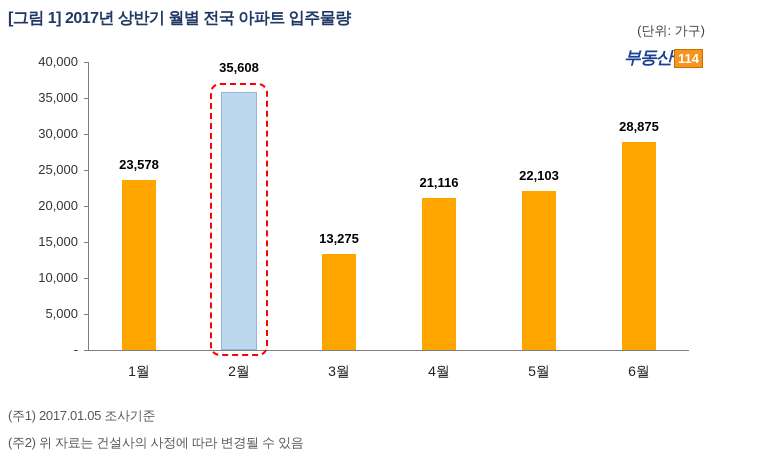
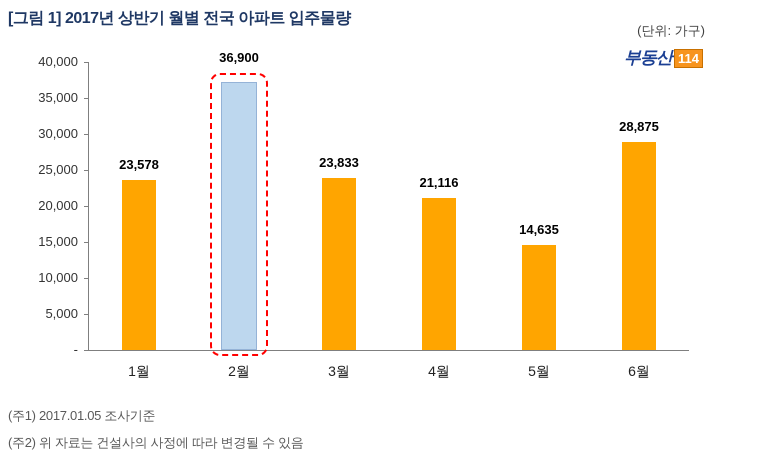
2월: 35,608 -> 36,900
3월: 13,275 -> 23,833
5월: 22,103 -> 14,635
